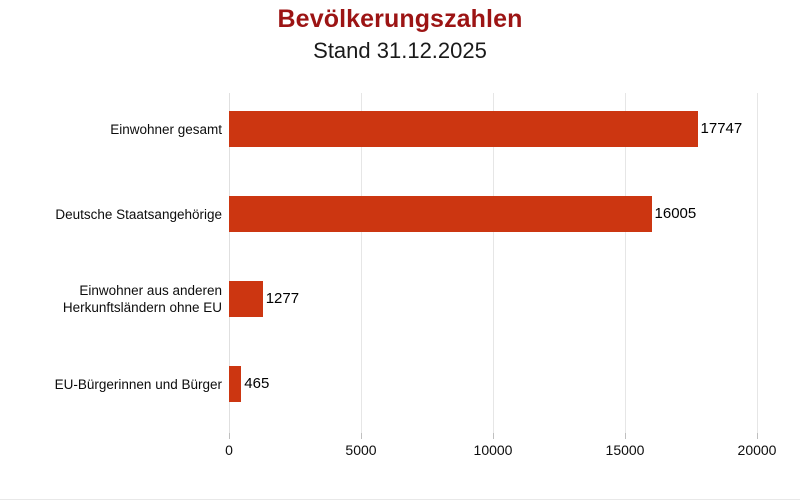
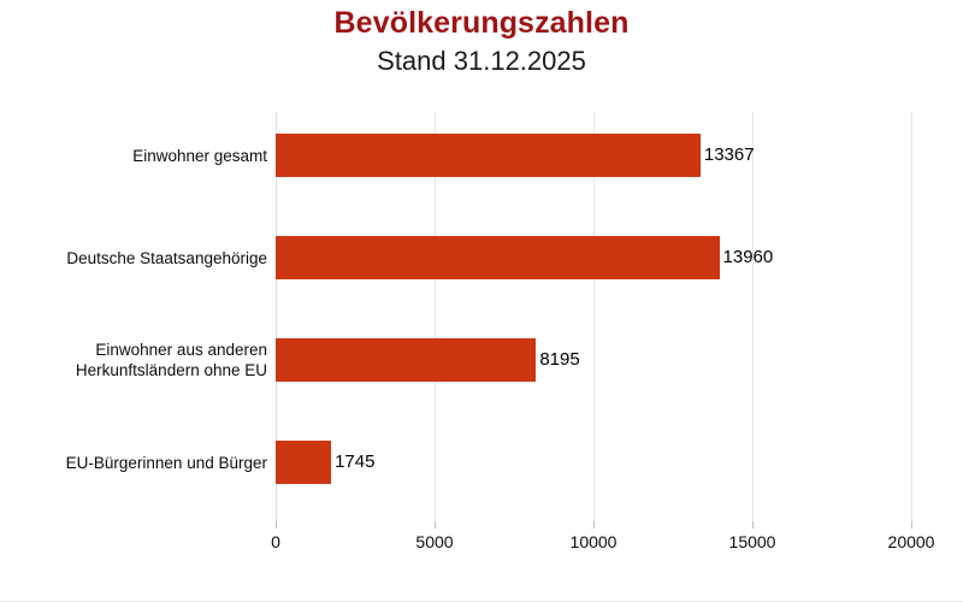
Einwohner gesamt: 17747 -> 13367
Deutsche Staatsangehörige: 16005 -> 13960
Einwohner aus anderen Herkunftsländern ohne EU: 1277 -> 8195
EU-Bürgerinnen und Bürger: 465 -> 1745
